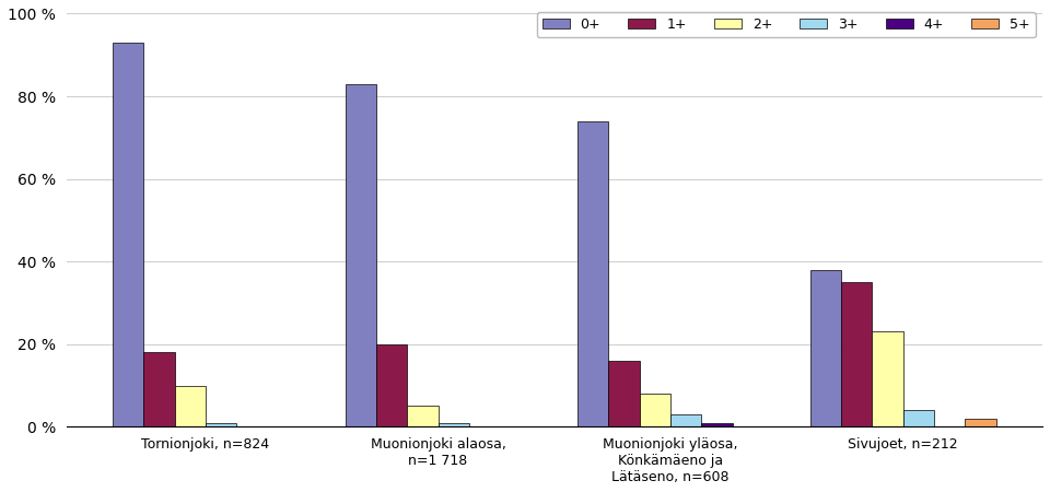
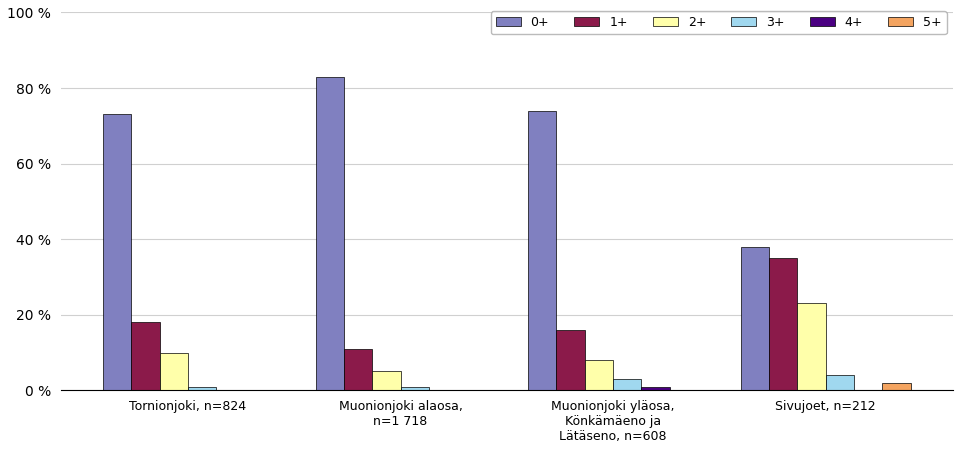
0+/Tornionjoki, n=824: 93 % -> 73 %
1+/Muonionjoki alaosa, n=1 718: 20 % -> 11 %
